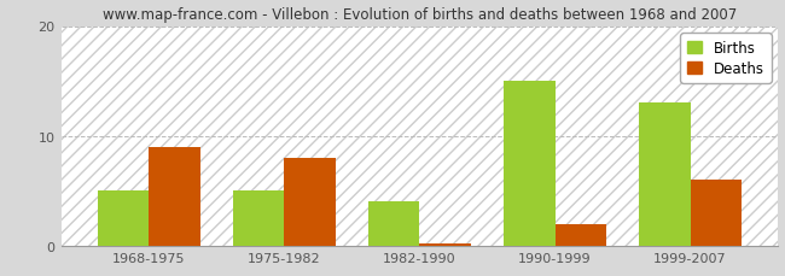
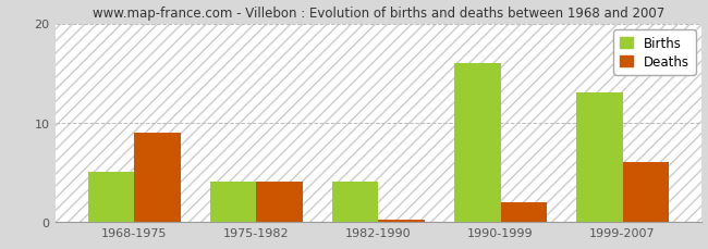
Births/1975-1982: 5 -> 4
Deaths/1975-1982: 8.0 -> 4.0
Births/1990-1999: 15 -> 16
